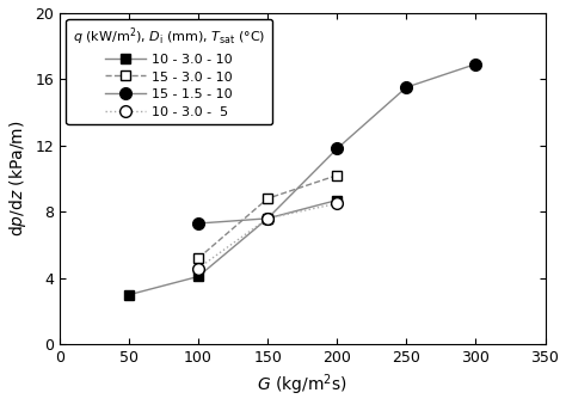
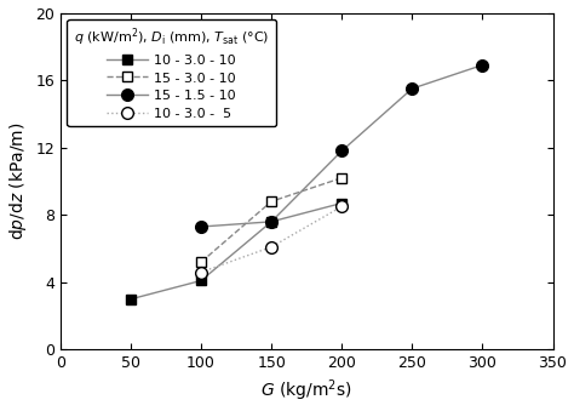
10 - 3.0 - 5/150: 7.6 -> 6.1
